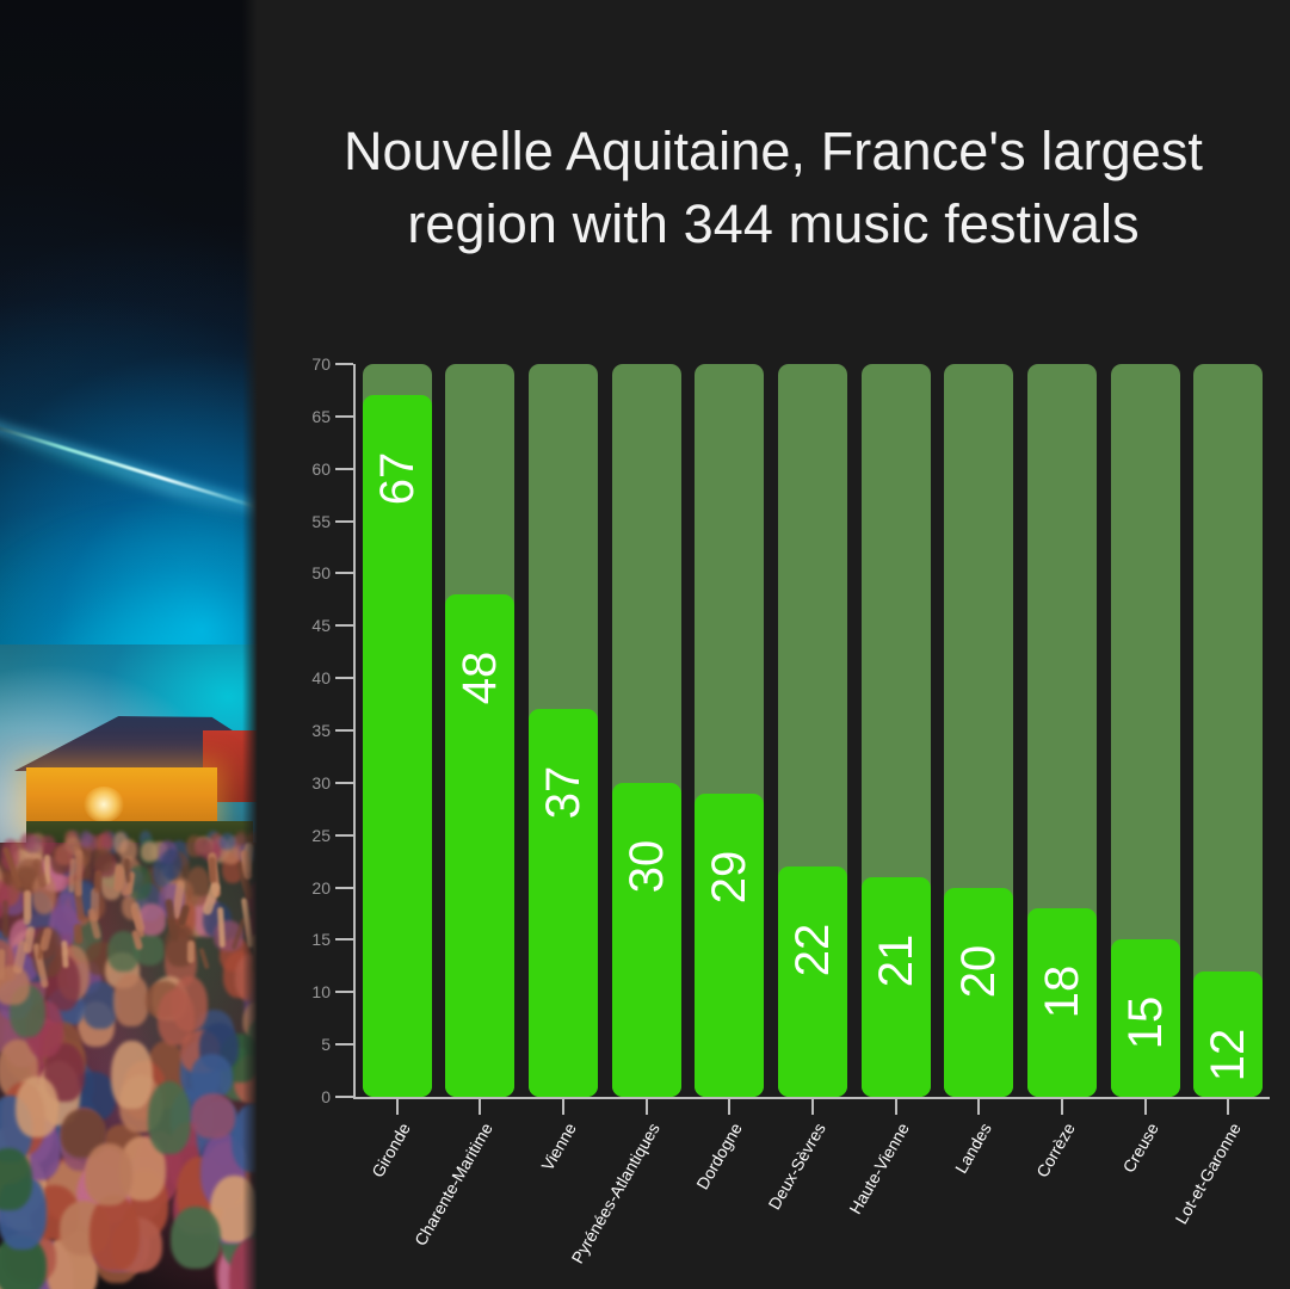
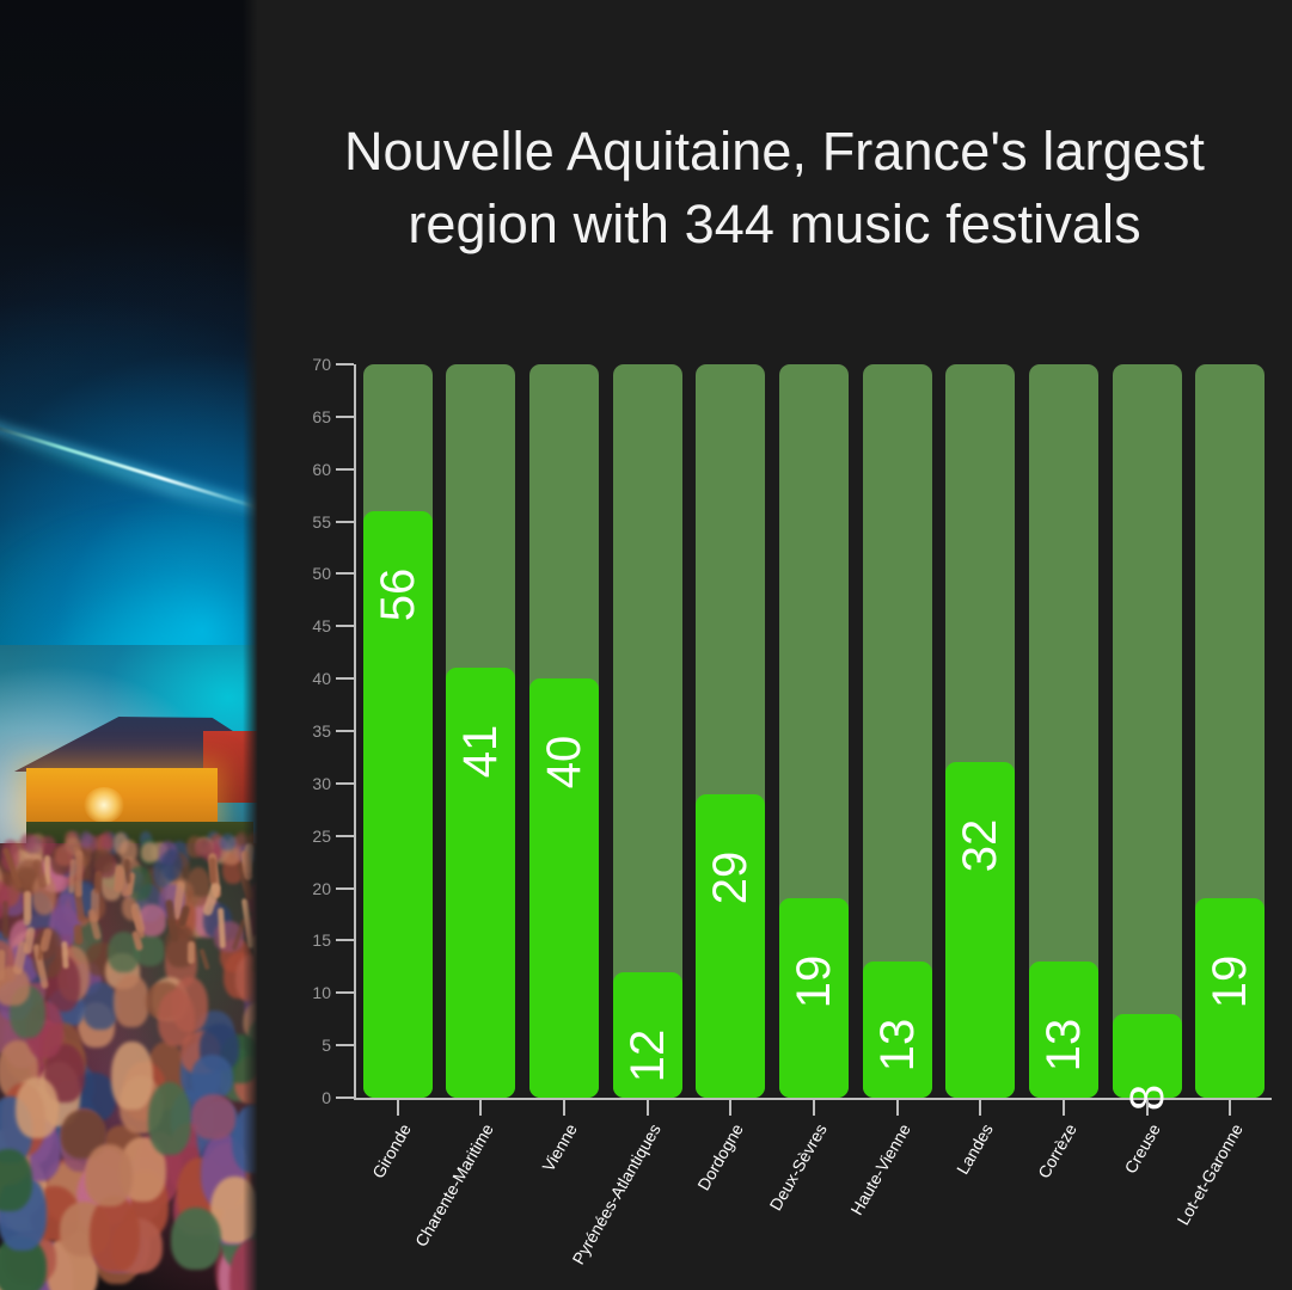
Gironde: 67 -> 56
Charente-Maritime: 48 -> 41
Vienne: 37 -> 40
Pyrénées-Atlantiques: 30 -> 12
Deux-Sèvres: 22 -> 19
Haute-Vienne: 21 -> 13
Landes: 20 -> 32
Corrèze: 18 -> 13
Creuse: 15 -> 8
Lot-et-Garonne: 12 -> 19
